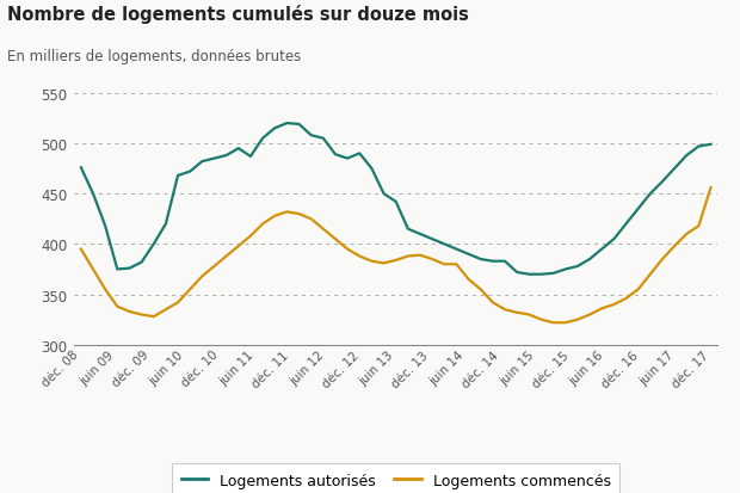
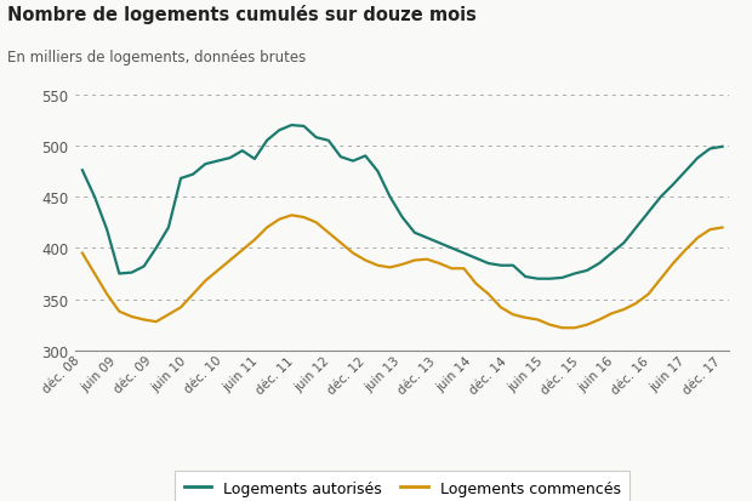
Logements autorisés/juin 13: 442 -> 430
Logements commencés/déc. 17: 456 -> 420
